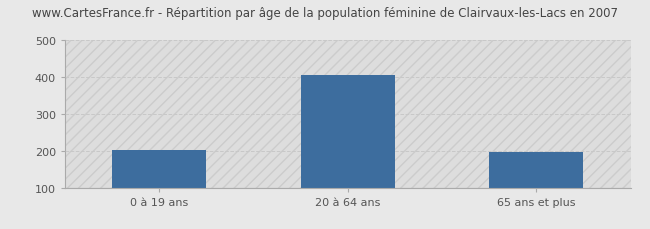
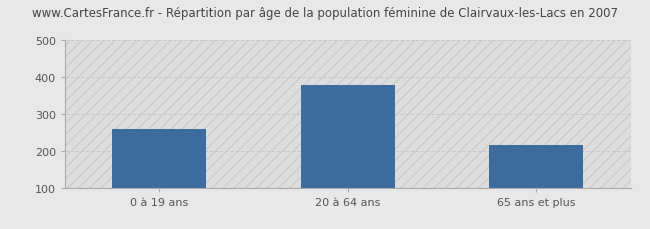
0 à 19 ans: 202 -> 260
20 à 64 ans: 406 -> 380
65 ans et plus: 197 -> 215
